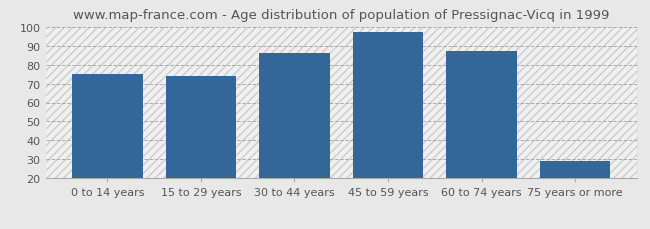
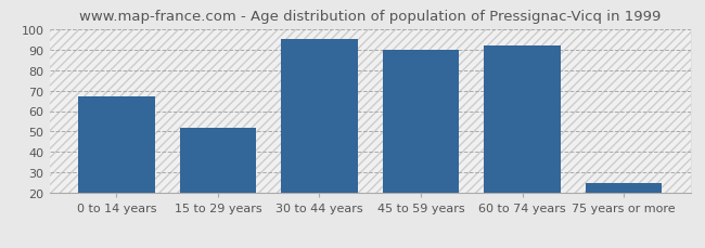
0 to 14 years: 75 -> 67
15 to 29 years: 74 -> 52
30 to 44 years: 86 -> 95
45 to 59 years: 97 -> 90
60 to 74 years: 87 -> 92
75 years or more: 29 -> 25
